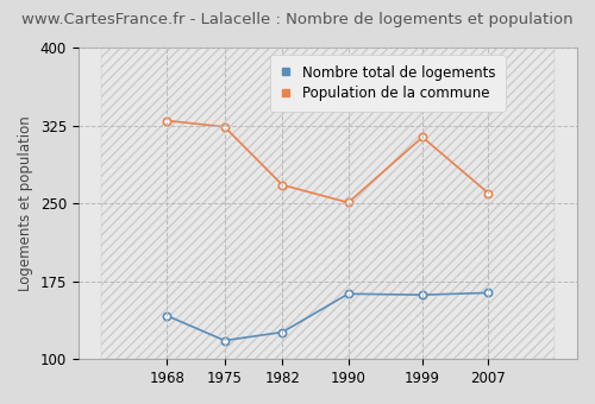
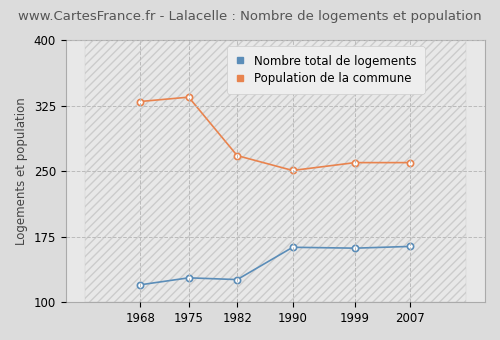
Nombre total de logements/1968: 142 -> 120
Nombre total de logements/1975: 118 -> 128
Population de la commune/1975: 324 -> 335
Population de la commune/1999: 314 -> 260
